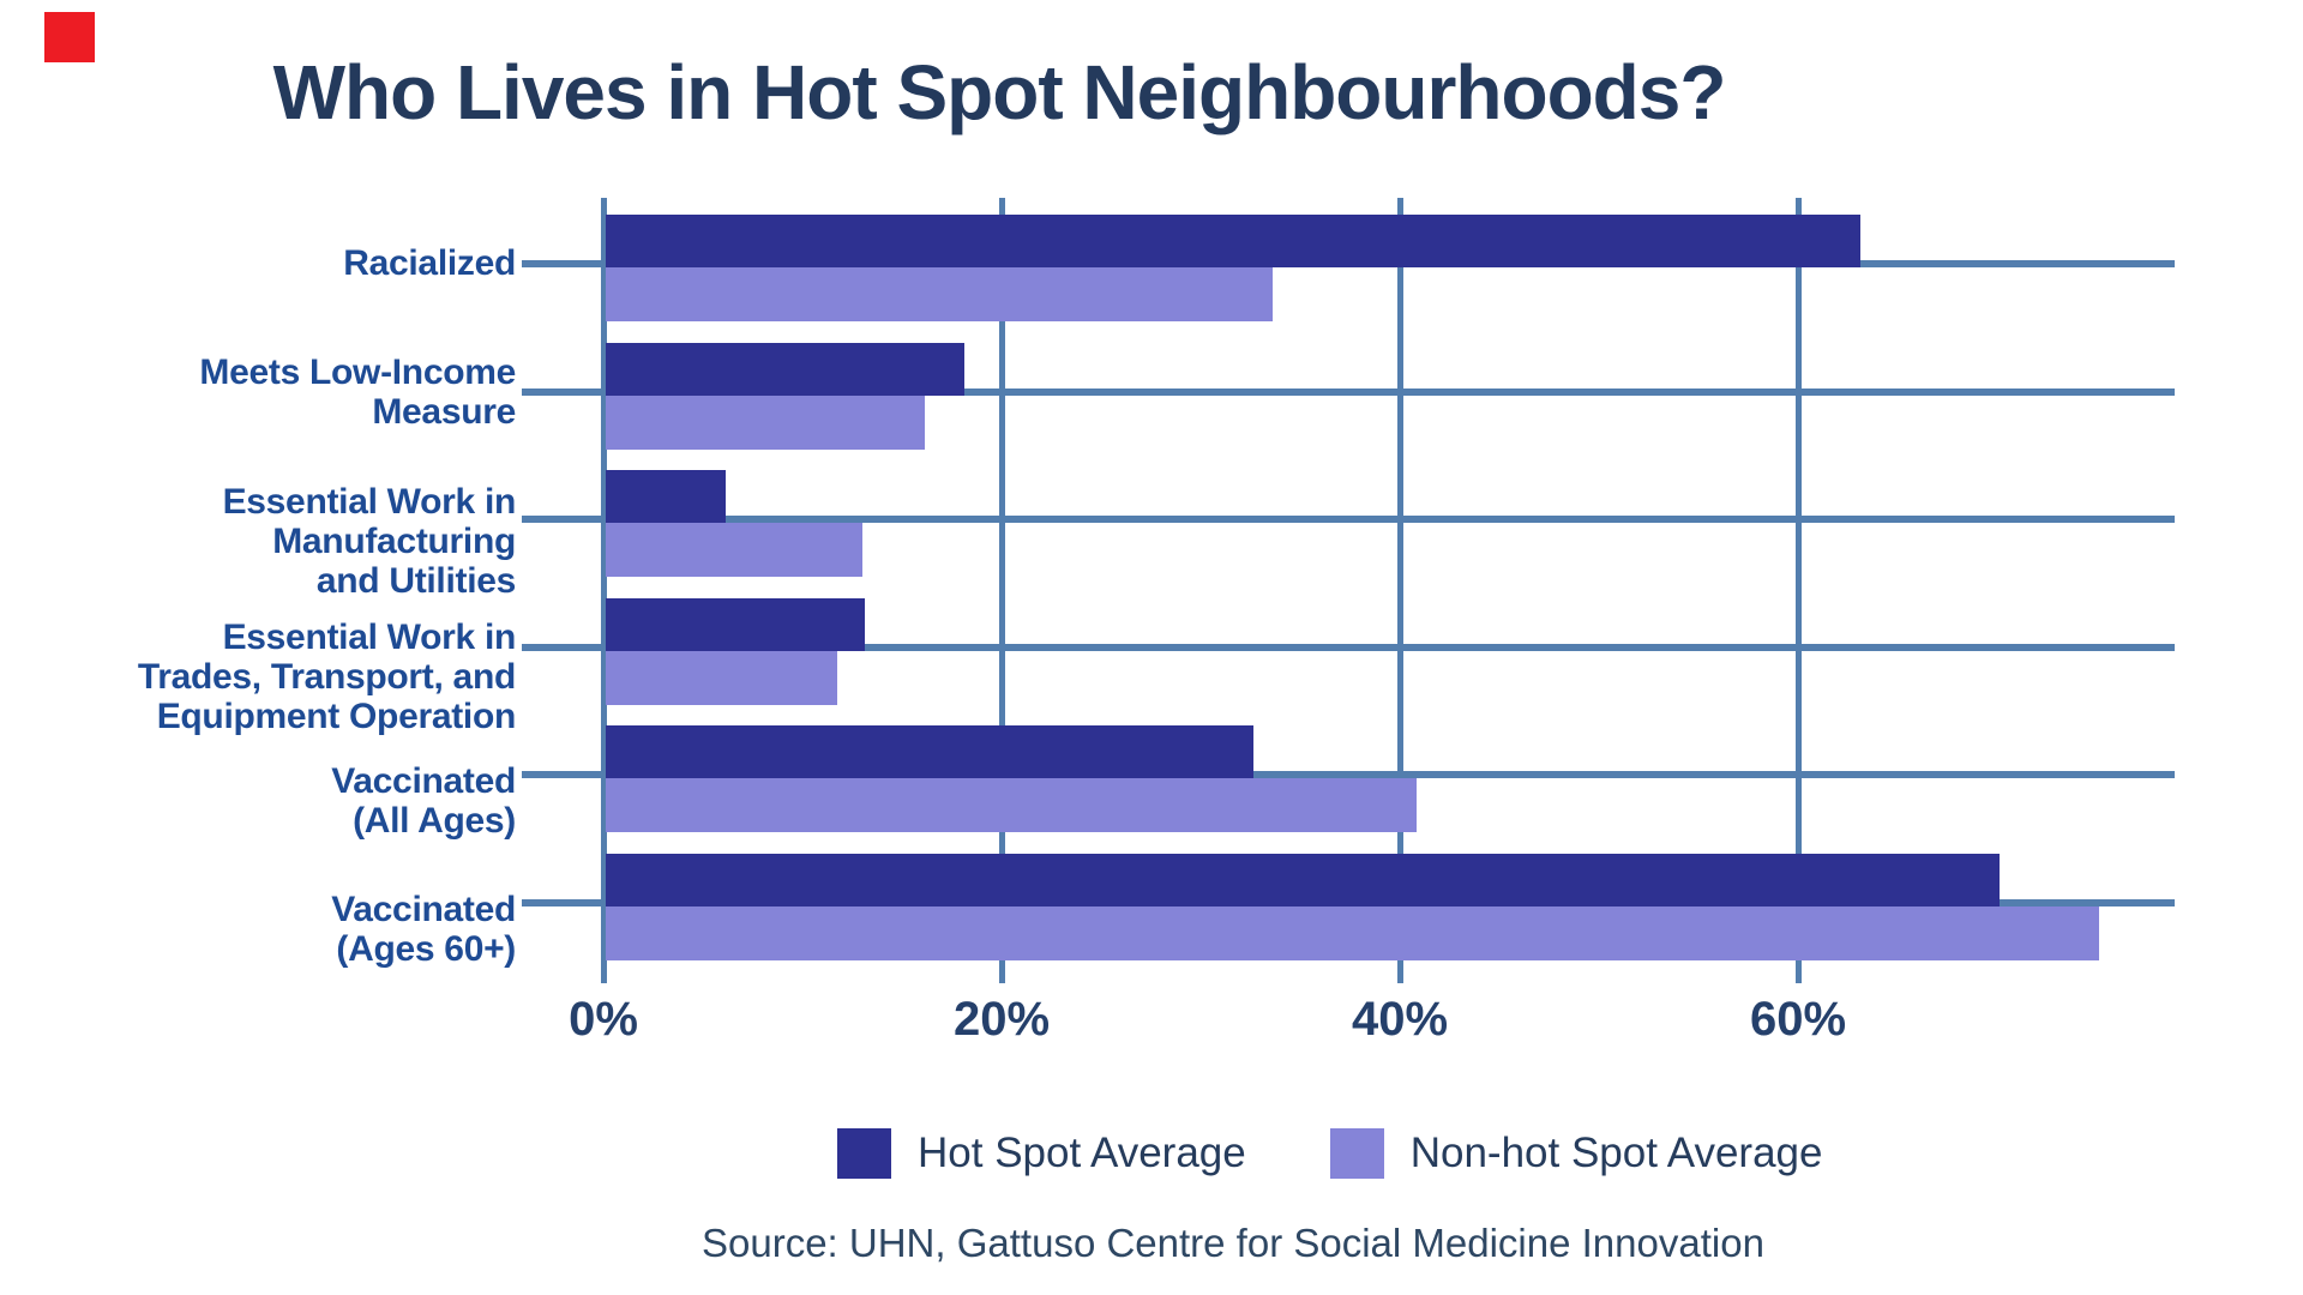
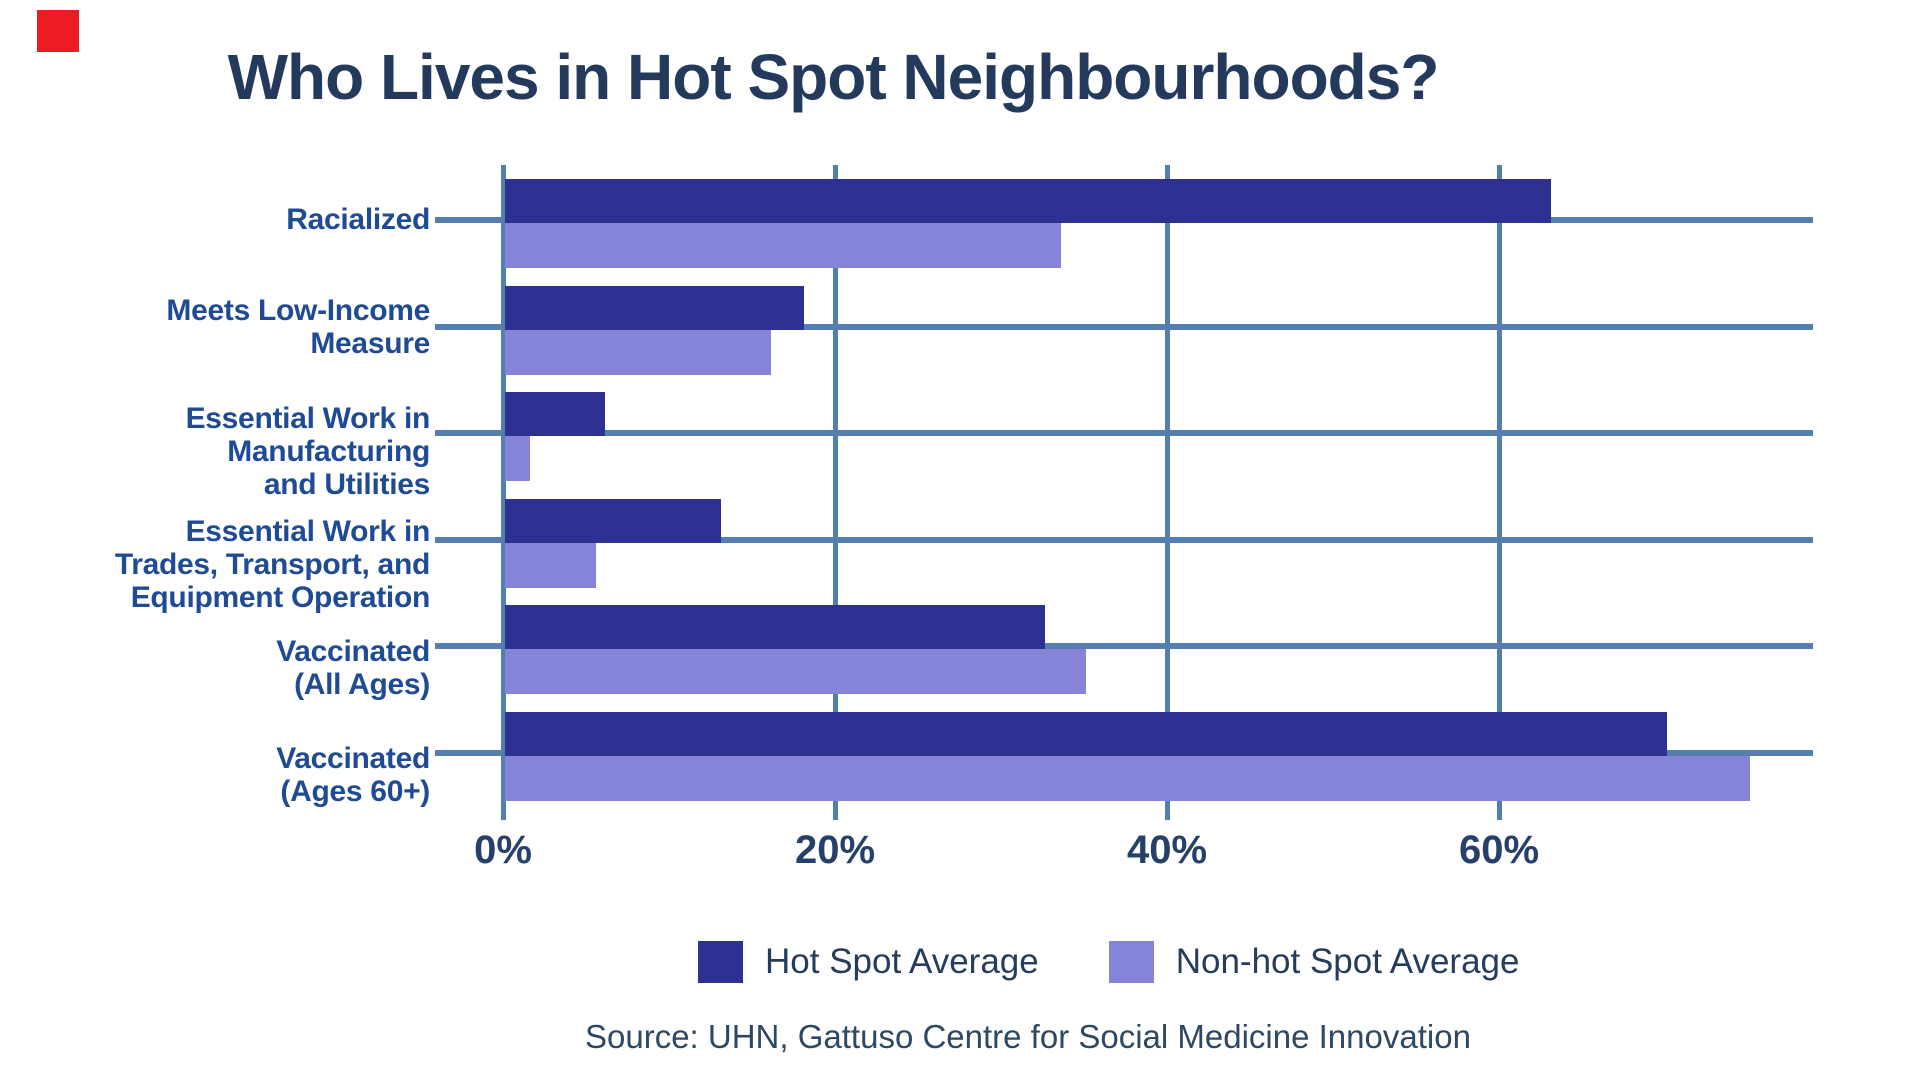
Non-hot Spot Average/Essential Work in Manufacturing and Utilities: 12.9% -> 1.5%
Non-hot Spot Average/Essential Work in Trades, Transport, and Equipment Operation: 11.6% -> 5.5%
Non-hot Spot Average/Vaccinated (All Ages): 40.7% -> 35.0%
